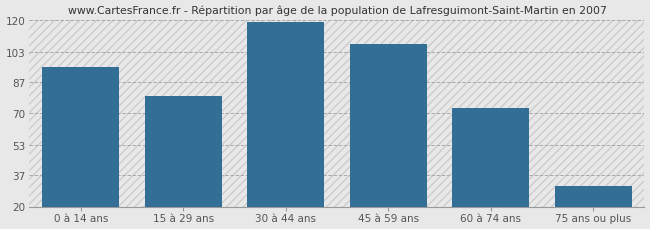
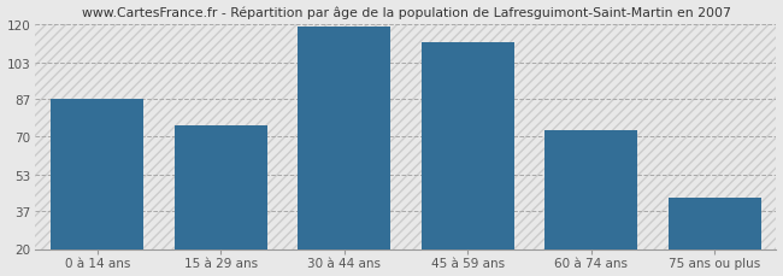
0 à 14 ans: 95 -> 87
15 à 29 ans: 79 -> 75
45 à 59 ans: 107 -> 112
75 ans ou plus: 31 -> 43
